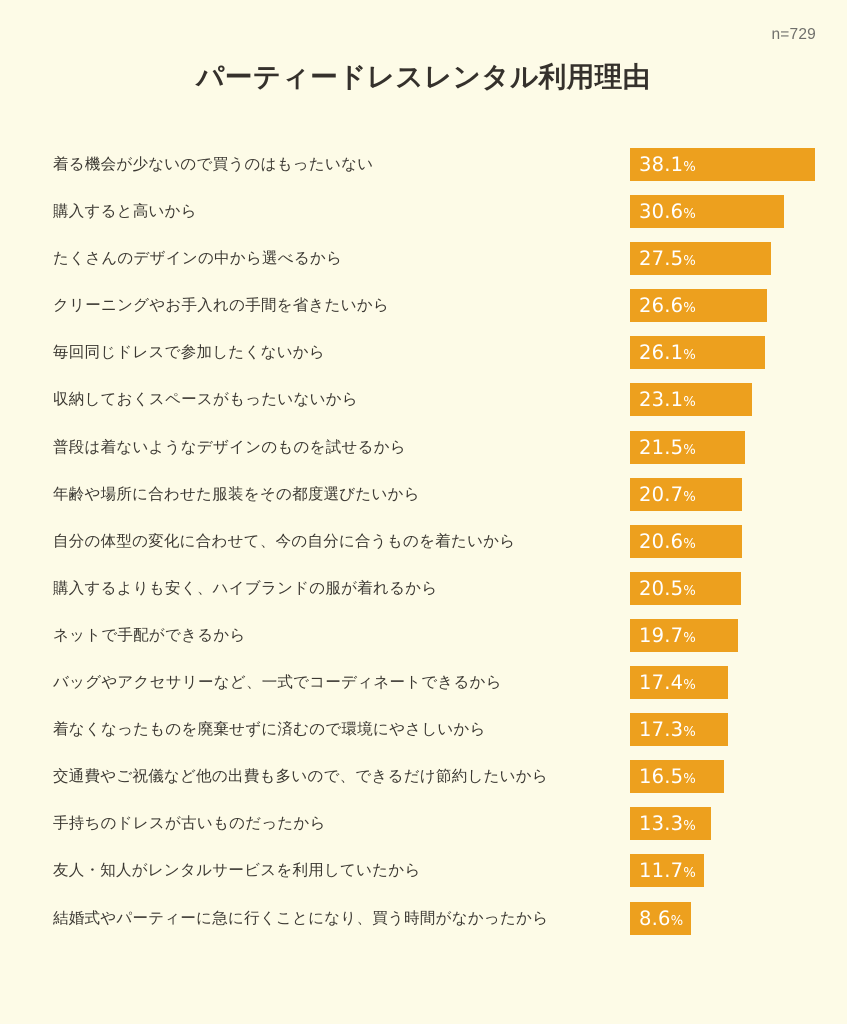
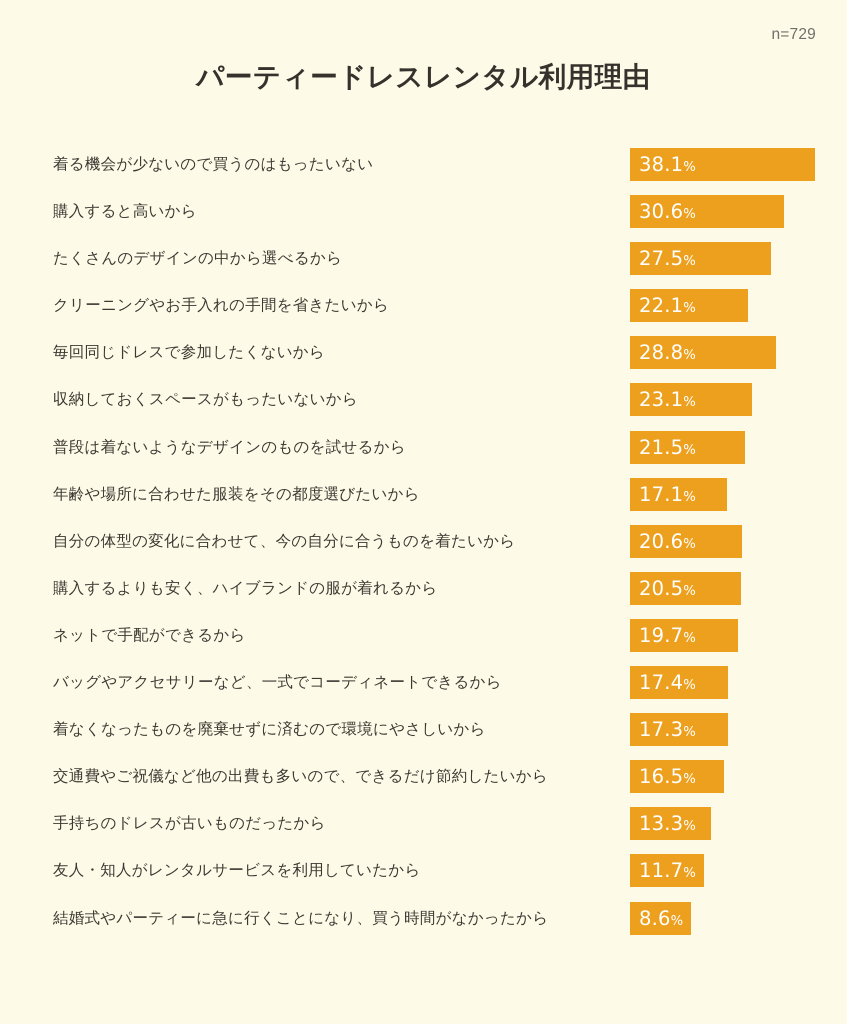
クリーニングやお手入れの手間を省きたいから: 26.6 -> 22.1
毎回同じドレスで参加したくないから: 26.1 -> 28.8
年齢や場所に合わせた服装をその都度選びたいから: 20.7 -> 17.1
